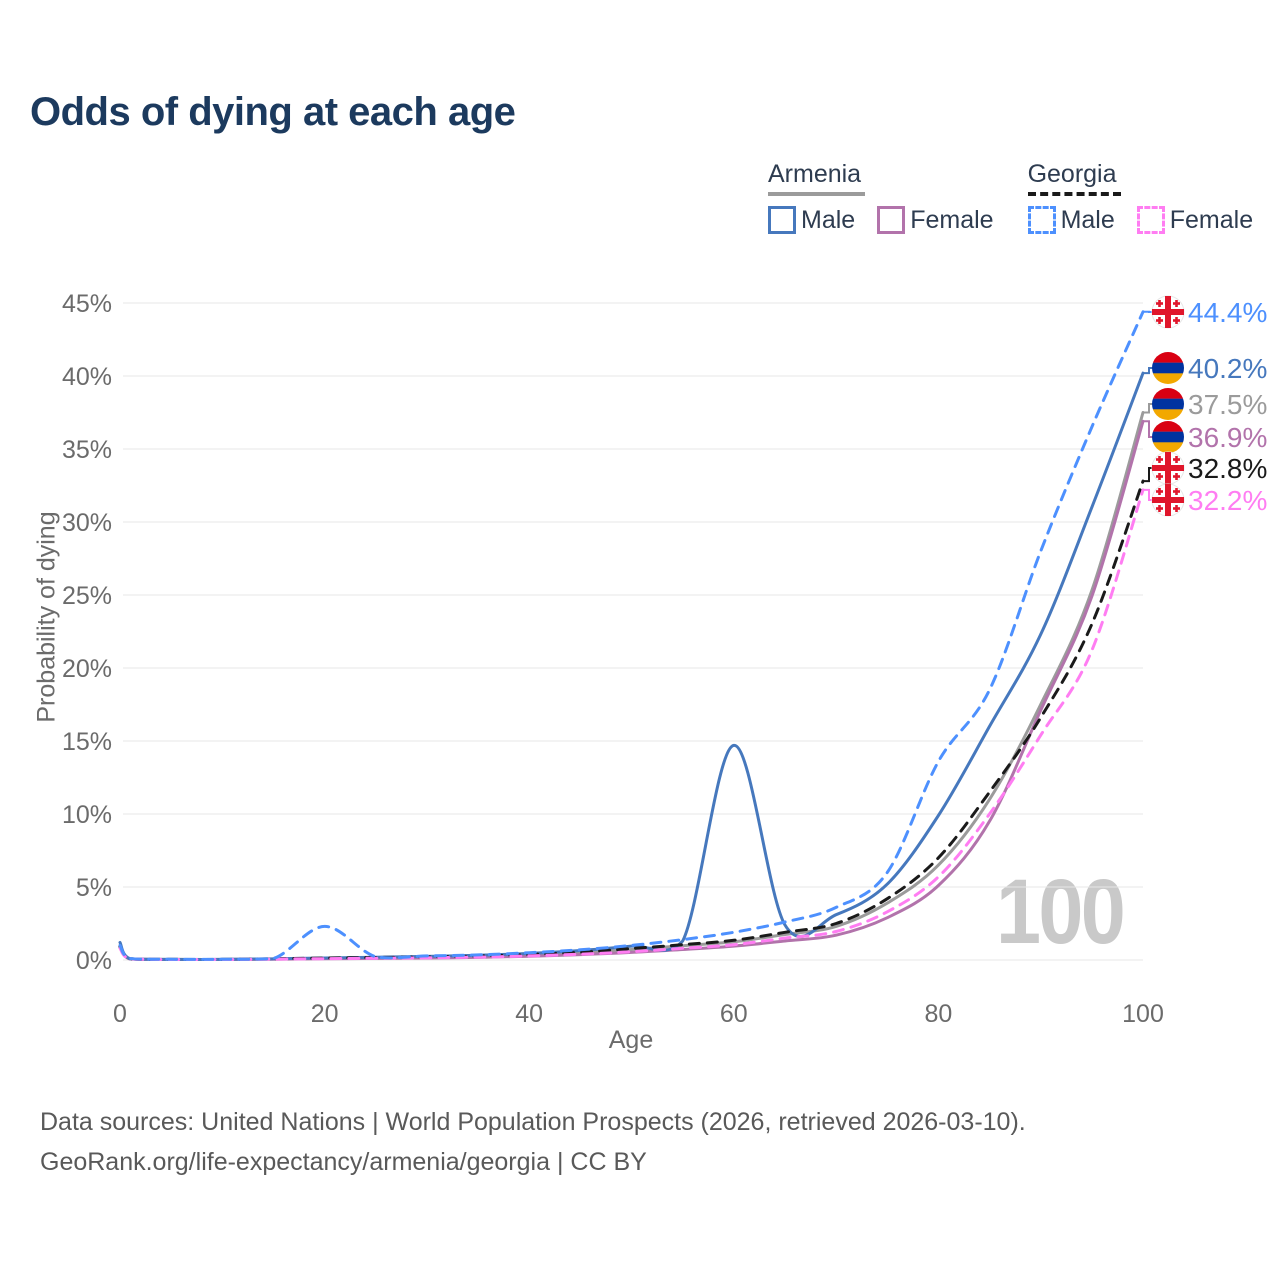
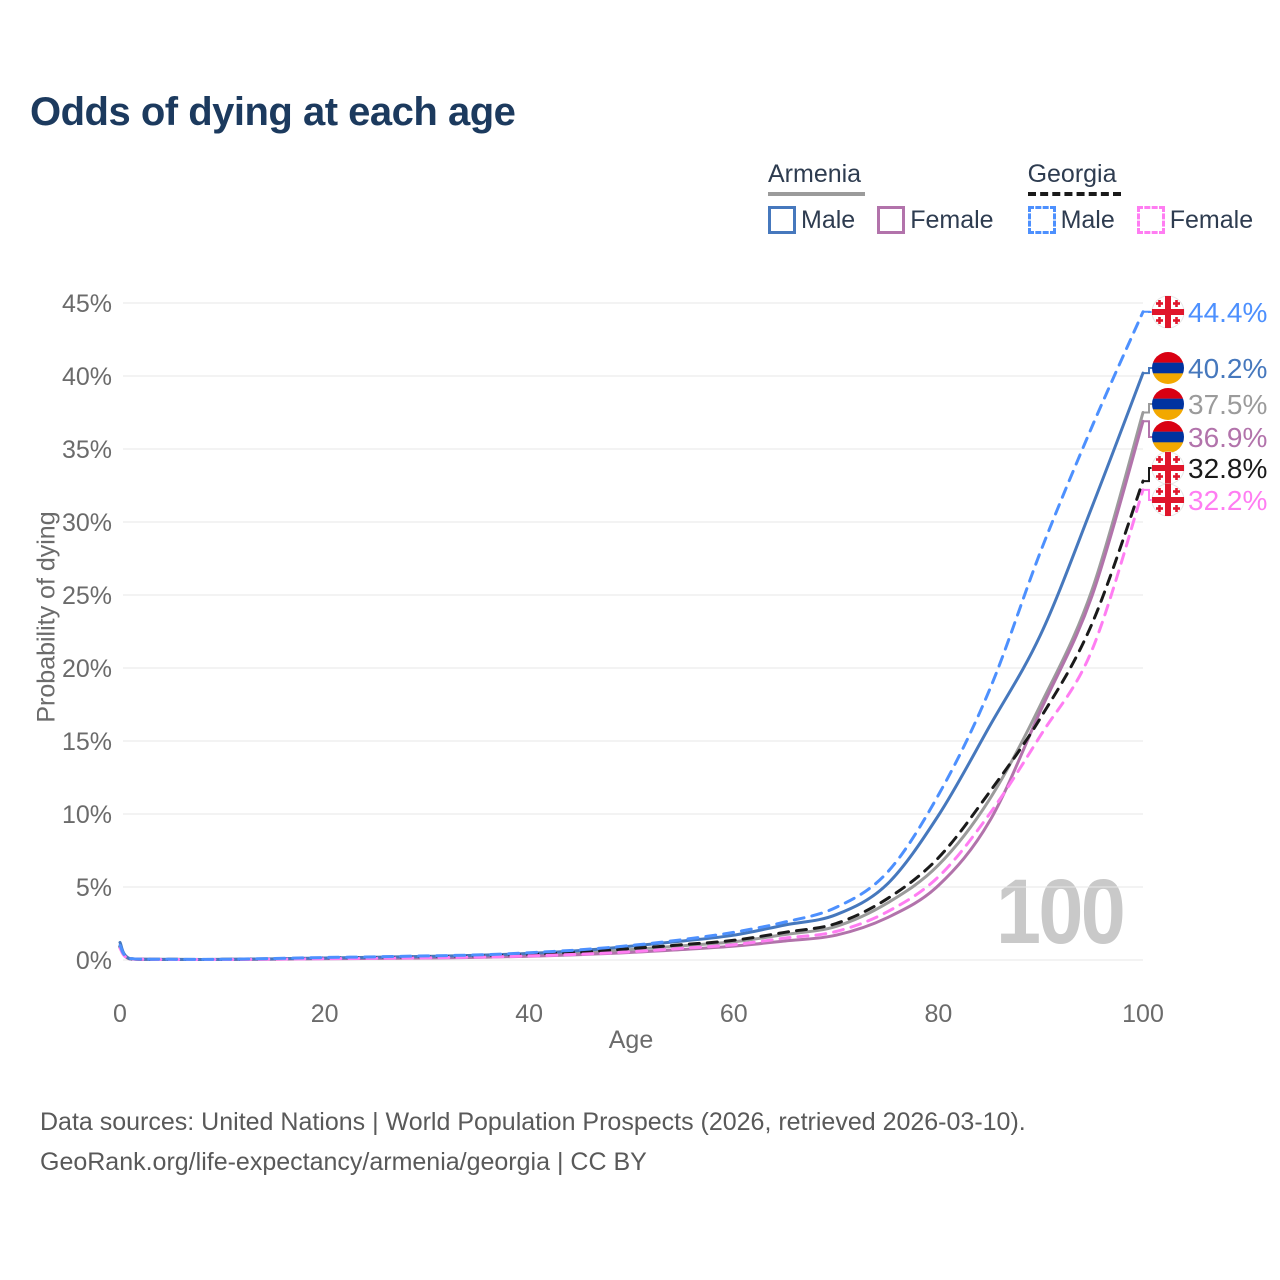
Georgia Male/20: 2.3% -> 0.2%
Armenia Male/60: 14.7% -> 1.7%
Georgia Male/80: 13.6% -> 11.3%
